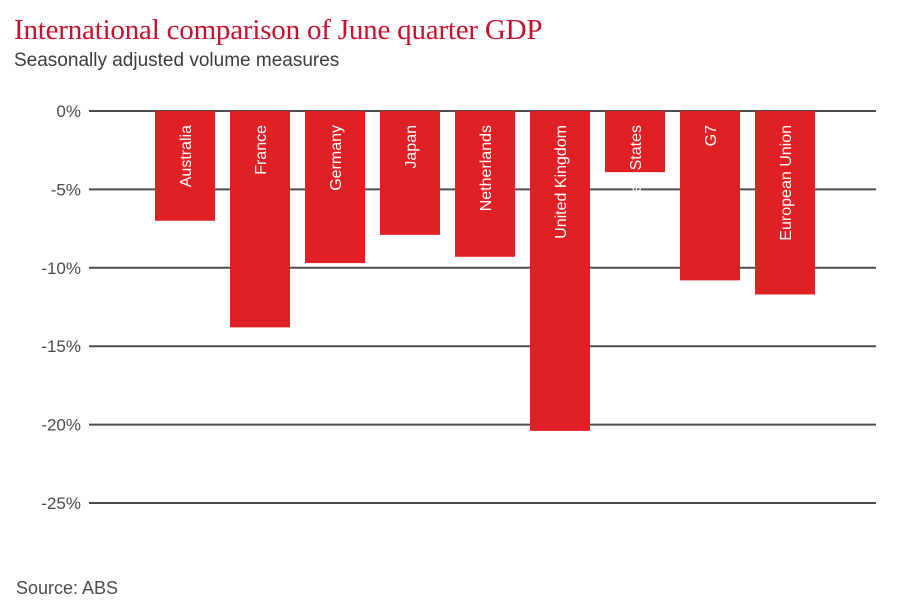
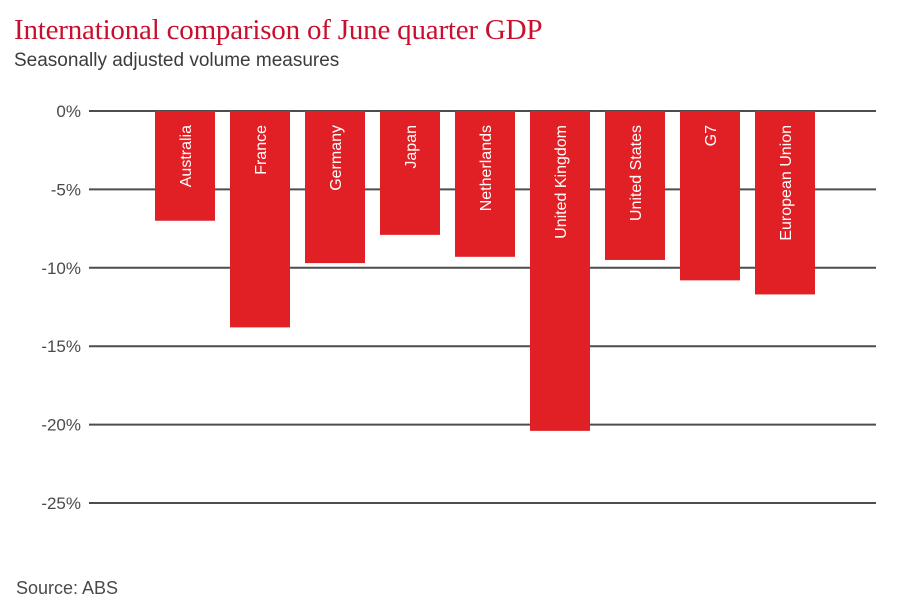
United States: -3.9% -> -9.5%
